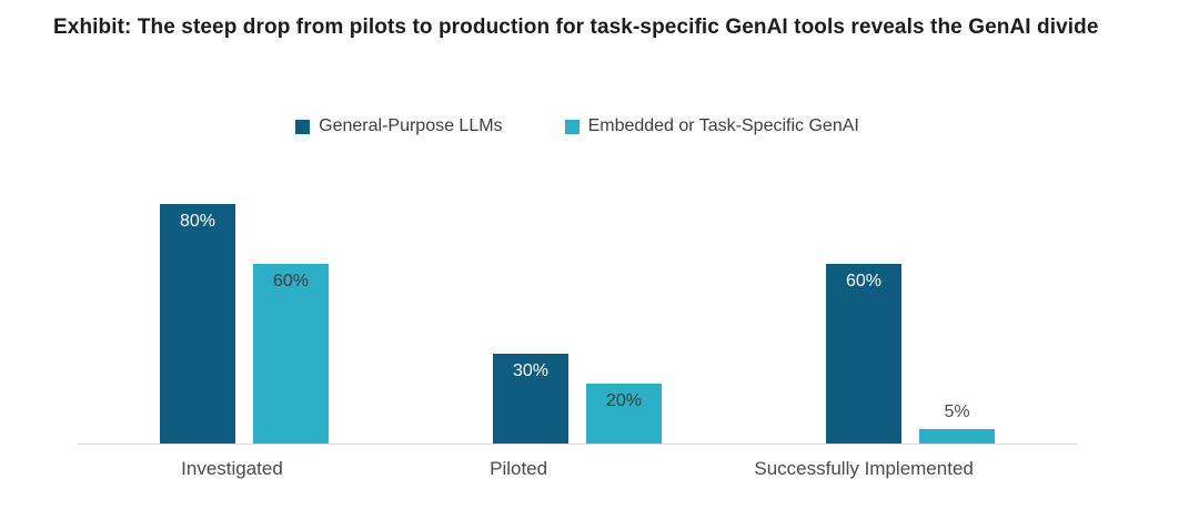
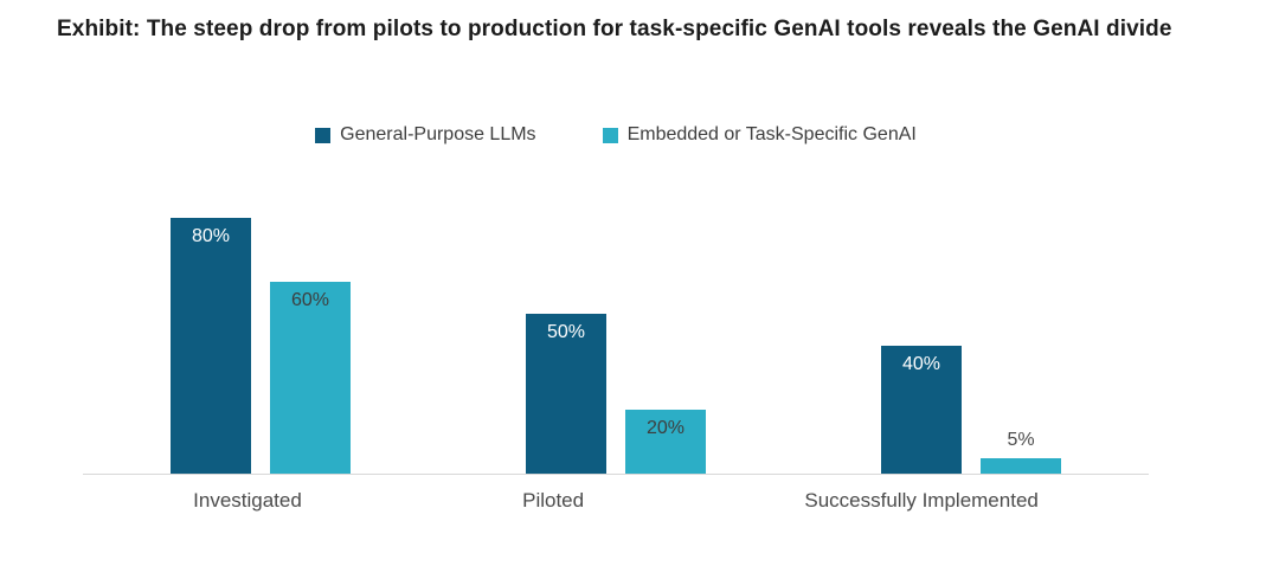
General-Purpose LLMs/Piloted: 30% -> 50%
General-Purpose LLMs/Successfully Implemented: 60% -> 40%
